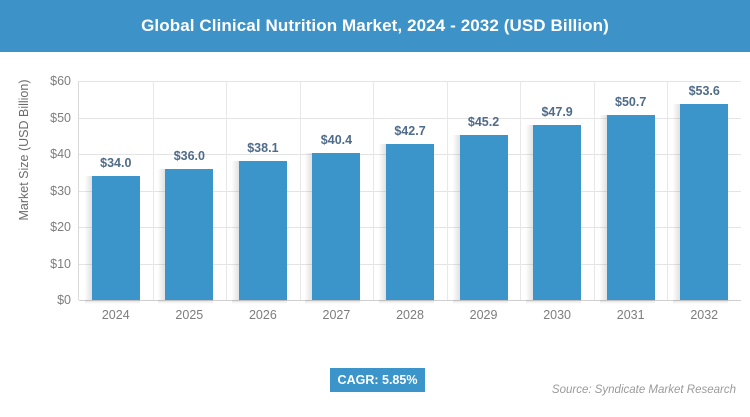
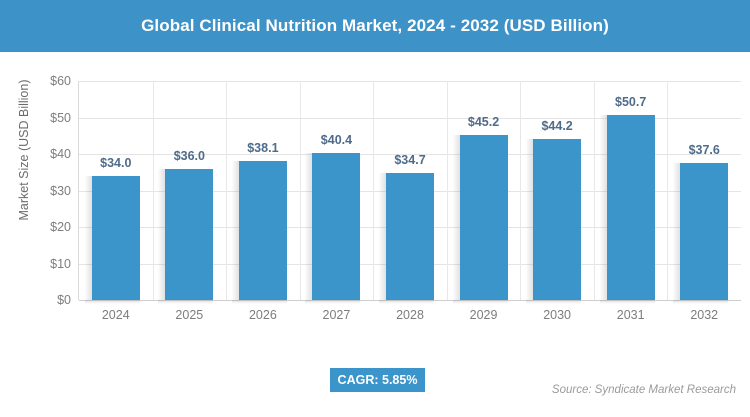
2028: $42.7 -> $34.7
2030: $47.9 -> $44.2
2032: $53.6 -> $37.6
